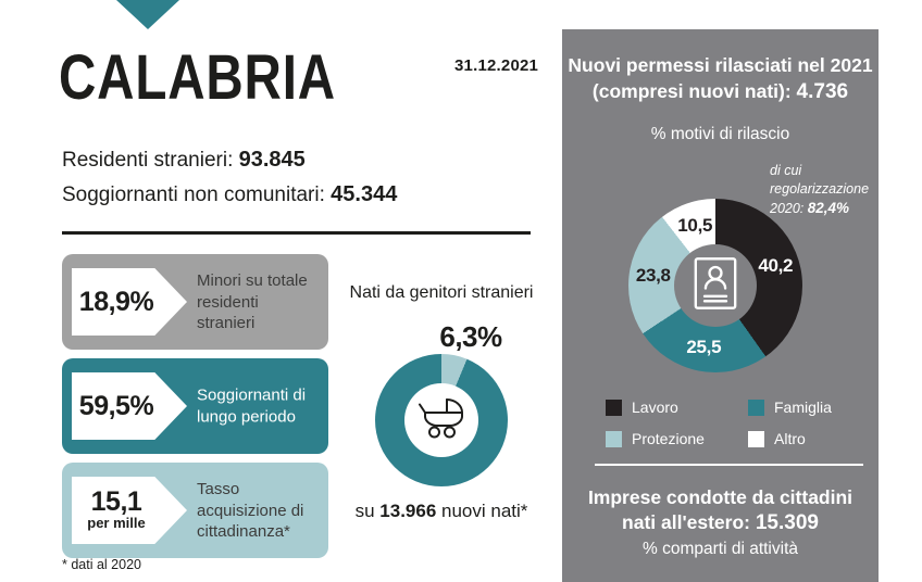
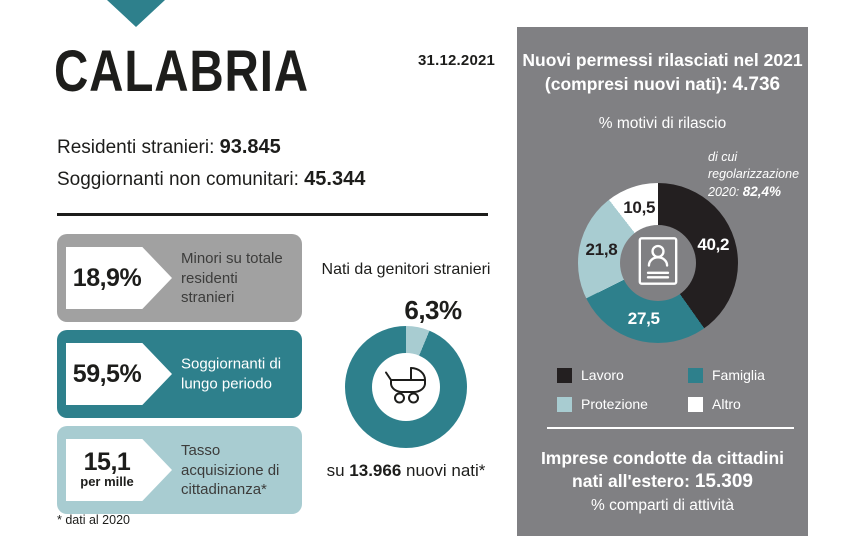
% motivi di rilascio/Famiglia: 25,5 -> 27,5
% motivi di rilascio/Protezione: 23,8 -> 21,8
